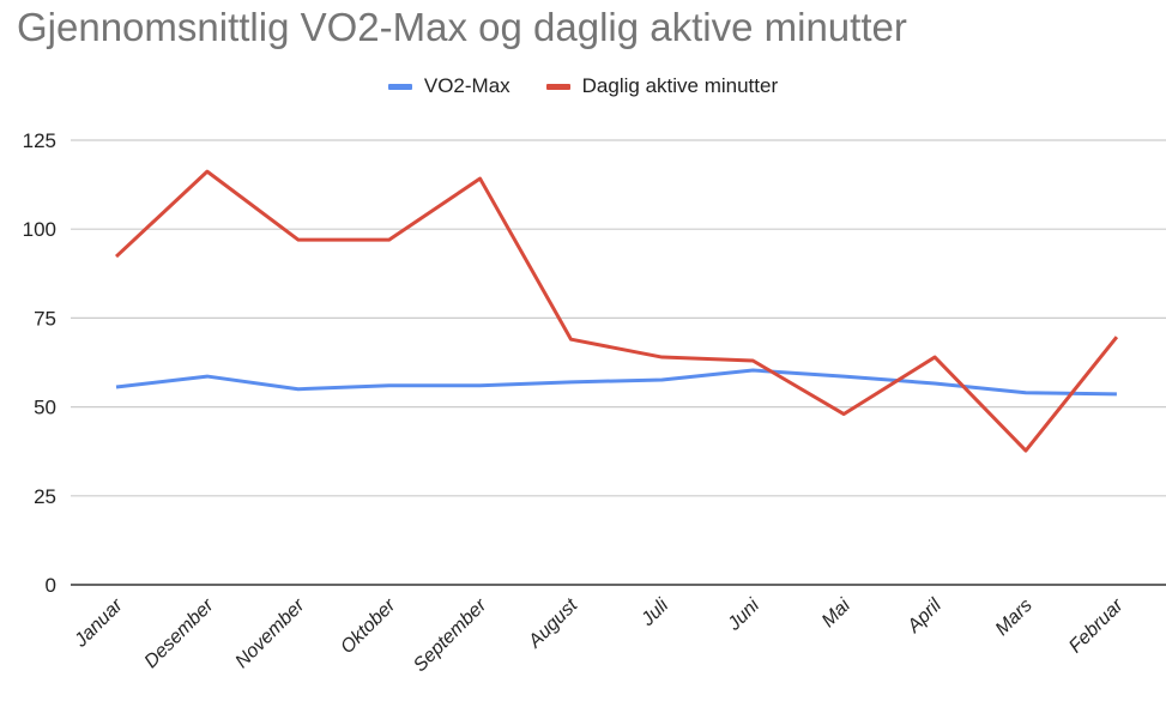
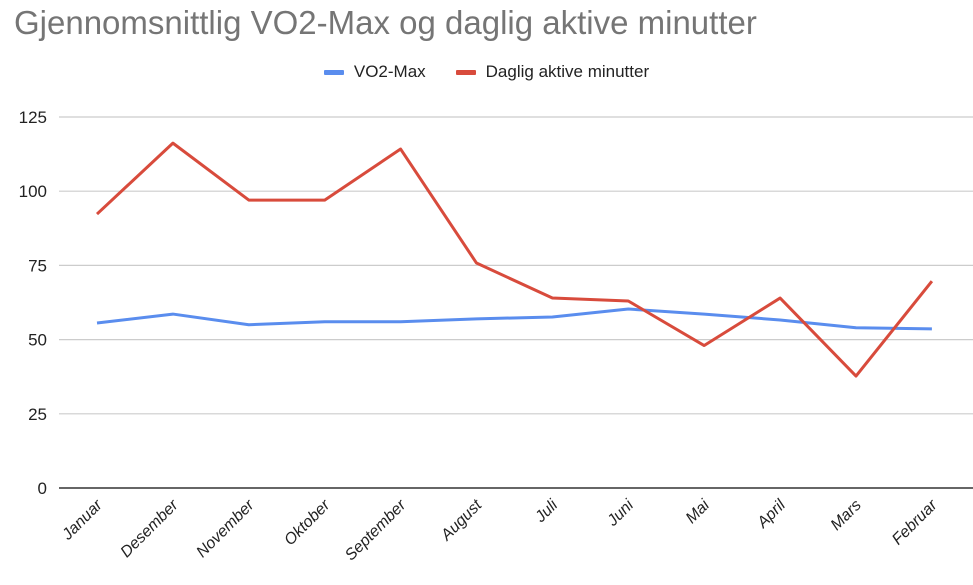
Daglig aktive minutter/August: 69 -> 76
